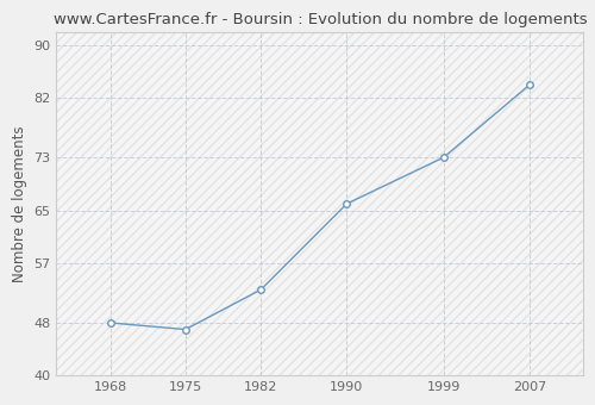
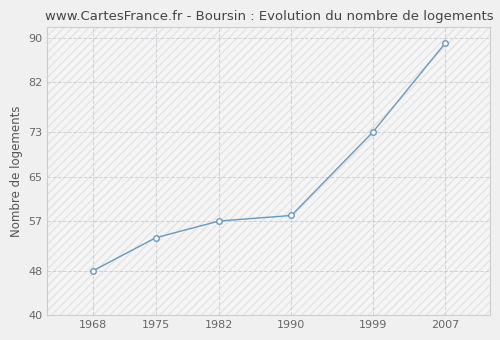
1975: 47 -> 54
1982: 53 -> 57
1990: 66 -> 58
2007: 84 -> 89
